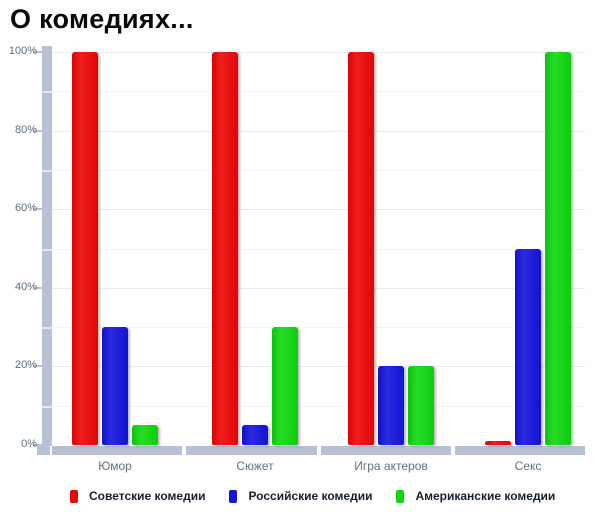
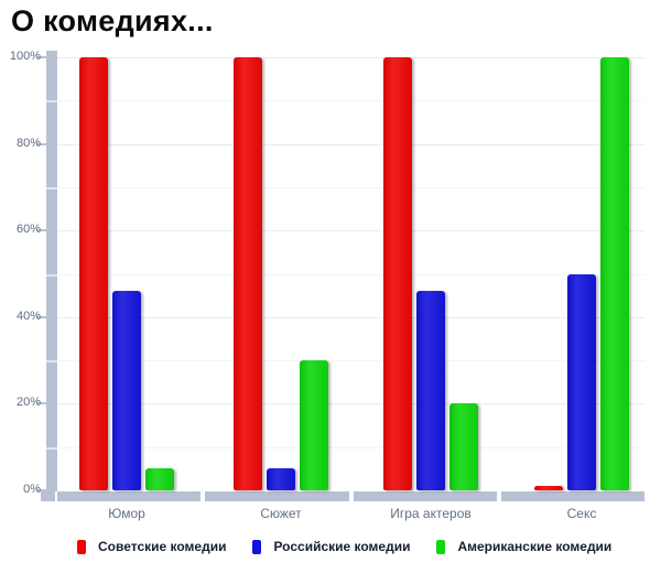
Российские комедии/Юмор: 30% -> 46%
Российские комедии/Игра актеров: 20% -> 46%
